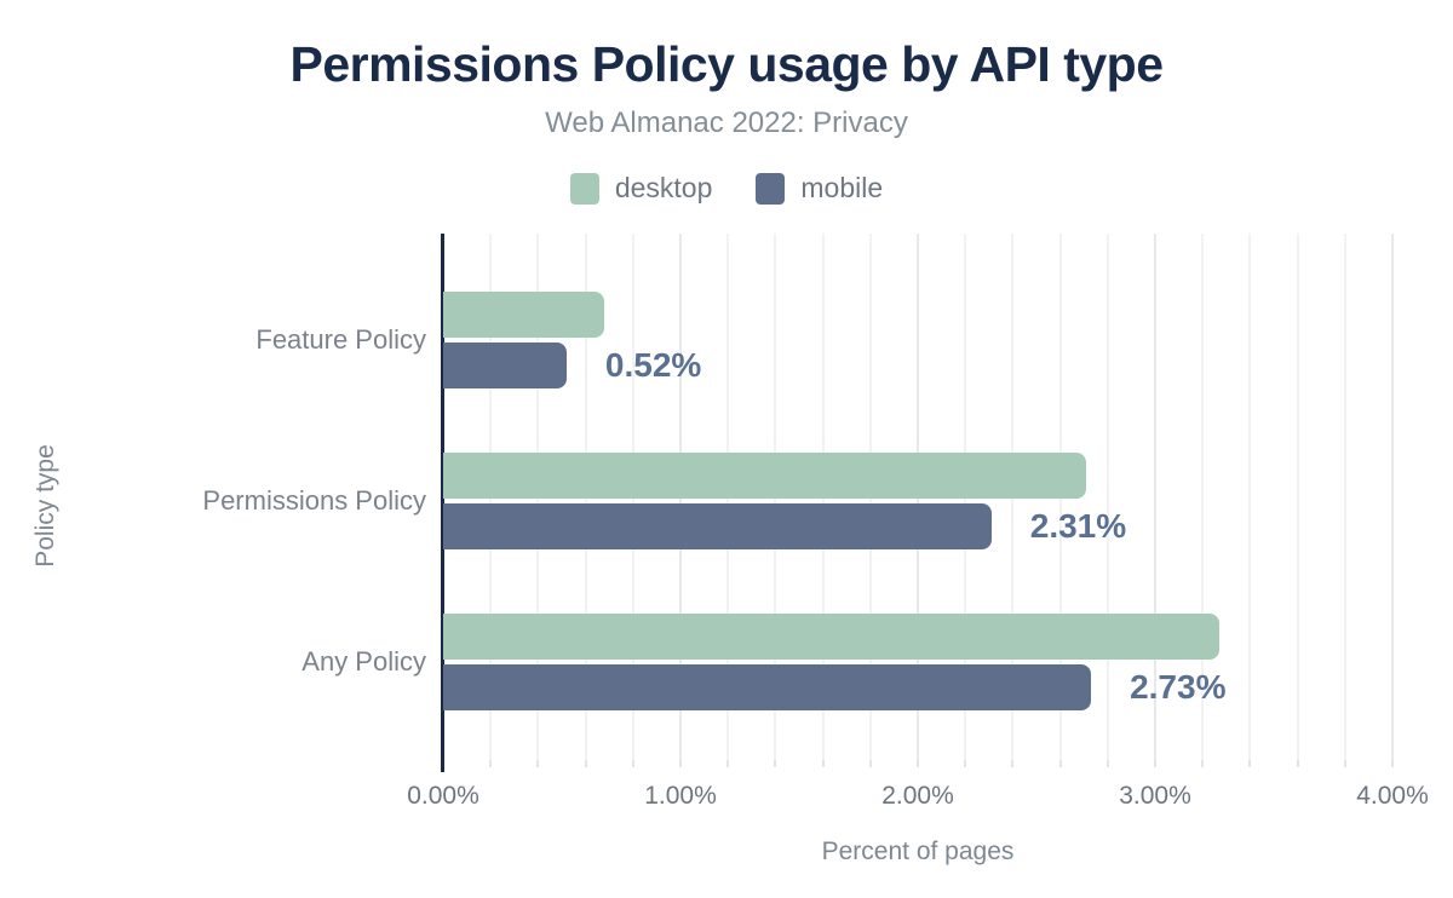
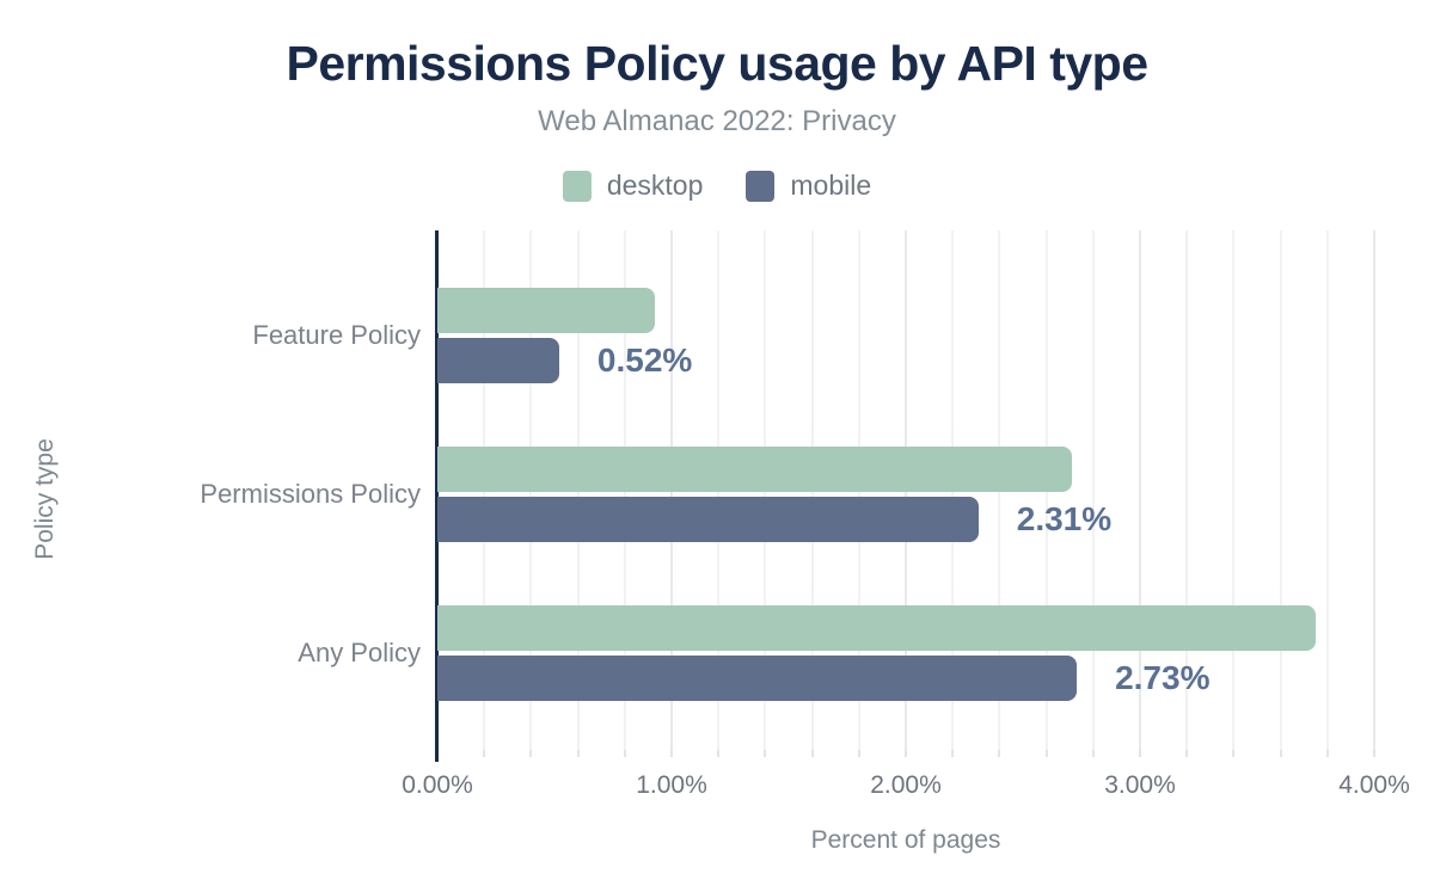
desktop/Feature Policy: 0.68% -> 0.93%
desktop/Any Policy: 3.27% -> 3.75%
